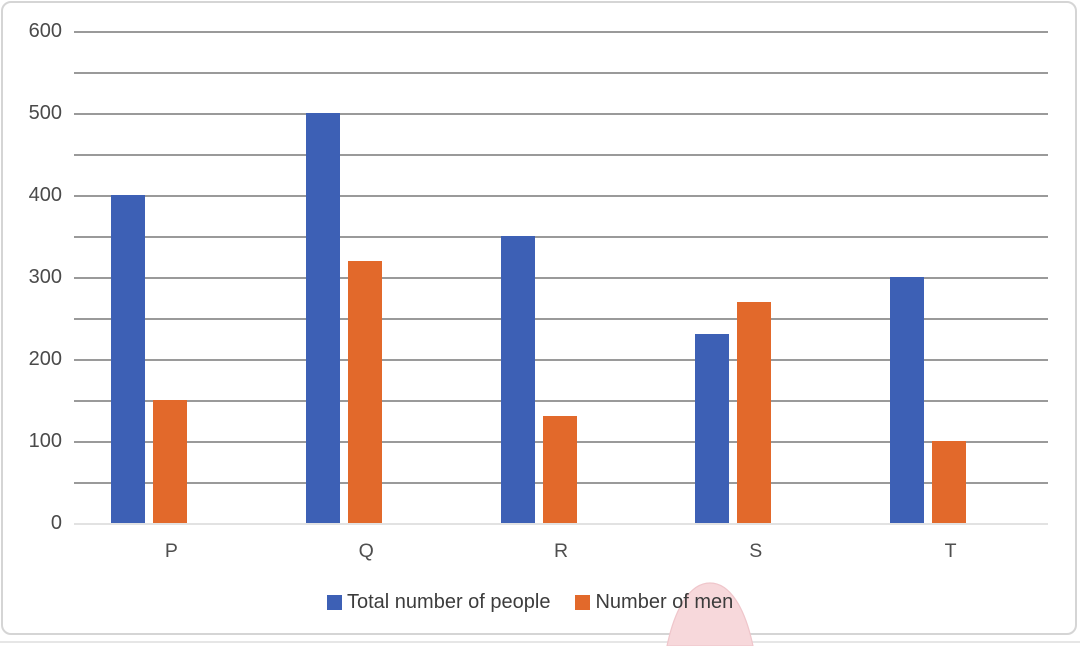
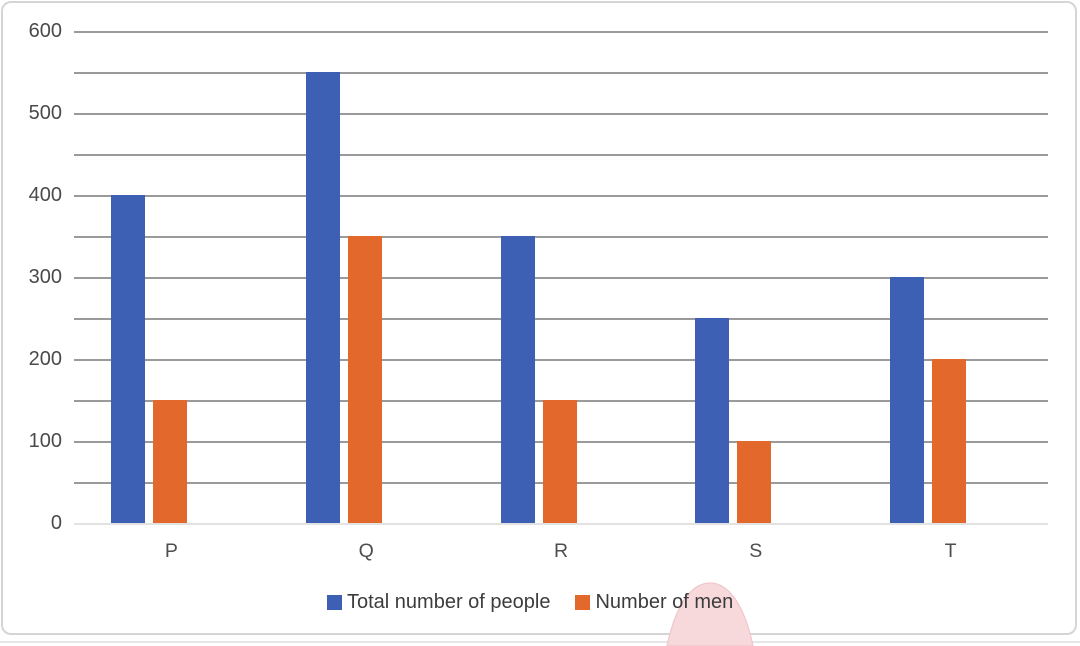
Total number of people/Q: 500 -> 550
Number of men/Q: 320 -> 350
Number of men/R: 130 -> 150
Total number of people/S: 230 -> 250
Number of men/S: 270 -> 100
Number of men/T: 100 -> 200
